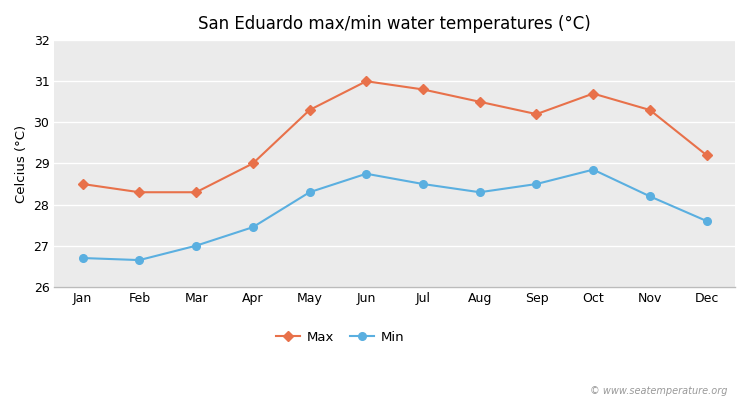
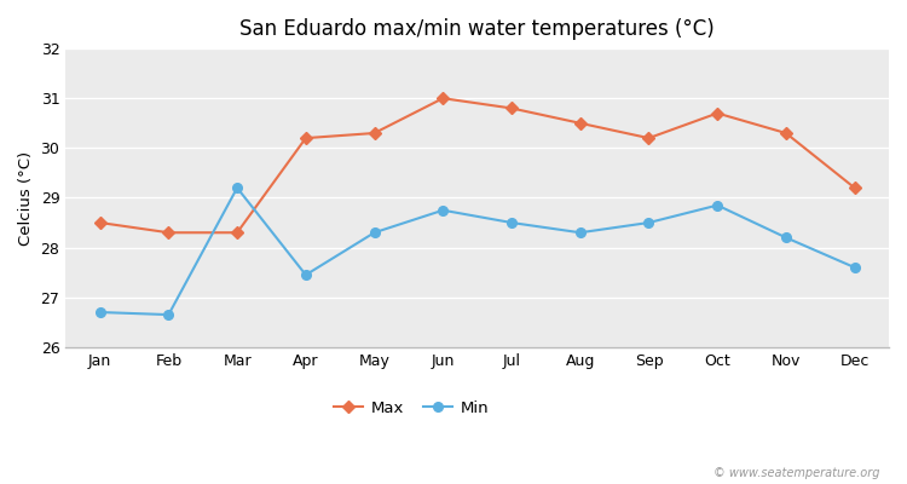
Min/Mar: 27.00 -> 29.20
Max/Apr: 29.0 -> 30.2
